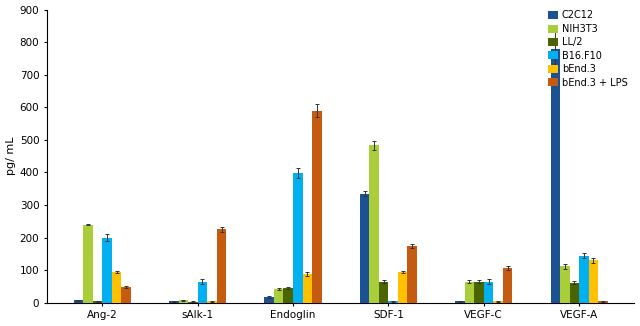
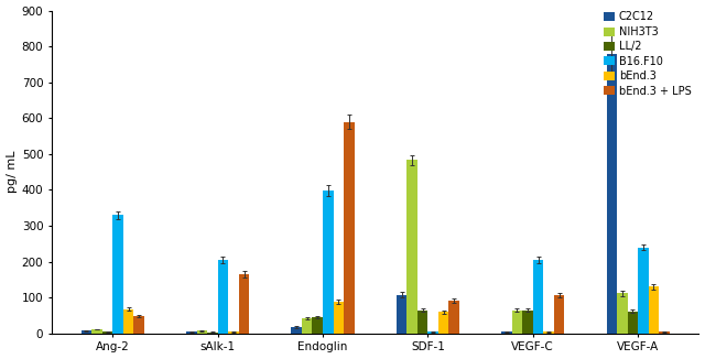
NIH3T3/Ang-2: 240 -> 12
B16.F10/Ang-2: 200 -> 330
bEnd.3/Ang-2: 95 -> 68
B16.F10/sAlk-1: 65 -> 205
bEnd.3 + LPS/sAlk-1: 225 -> 165
C2C12/SDF-1: 335 -> 108
bEnd.3/SDF-1: 95 -> 60
bEnd.3 + LPS/SDF-1: 175 -> 92
B16.F10/VEGF-C: 65 -> 205
B16.F10/VEGF-A: 145 -> 240
